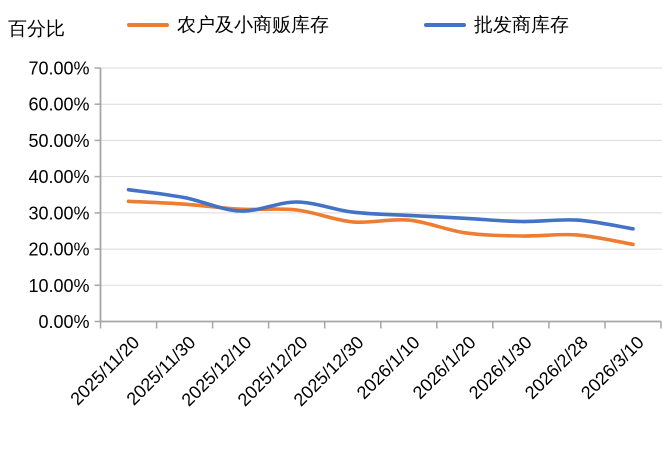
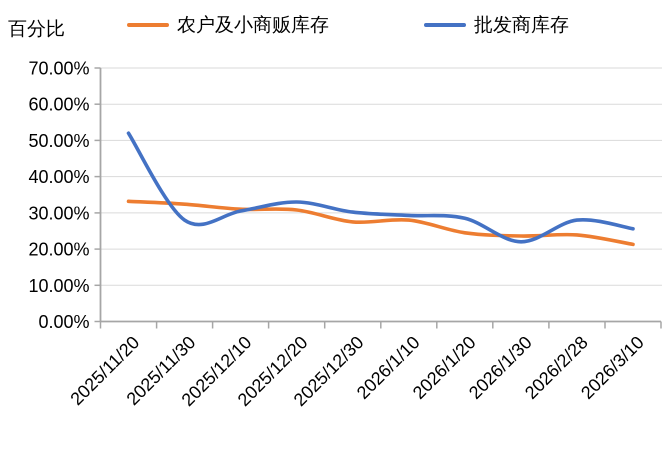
批发商库存/2025/11/20: 36% -> 52%
批发商库存/2025/11/30: 34% -> 28%
批发商库存/2026/1/30: 28% -> 22%
